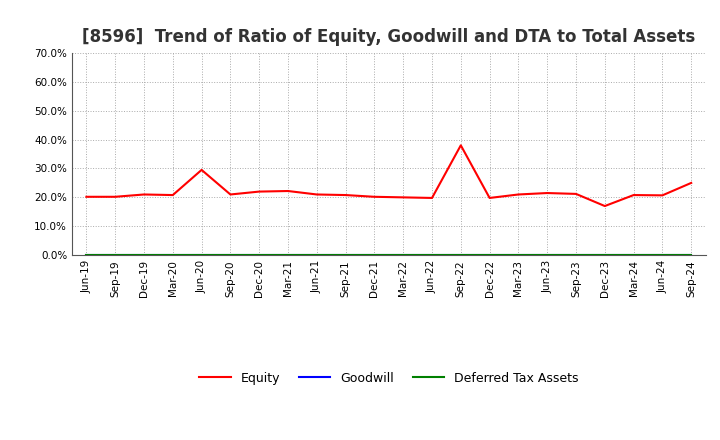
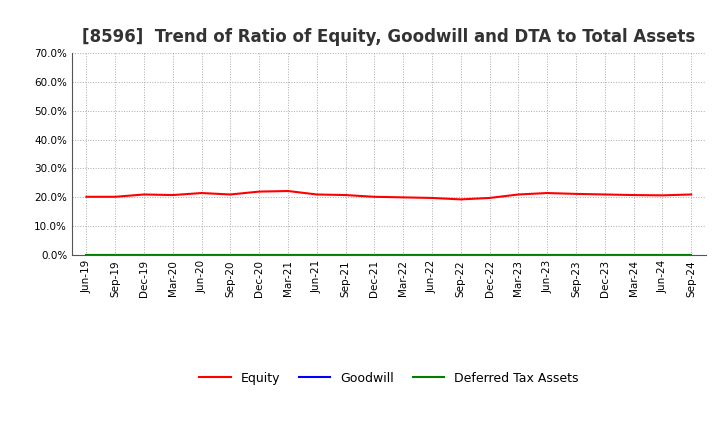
Equity/Jun-20: 29.5% -> 21.5%
Equity/Sep-22: 38.0% -> 19.3%
Equity/Dec-23: 17.0% -> 21.0%
Equity/Sep-24: 25.0% -> 21.0%
